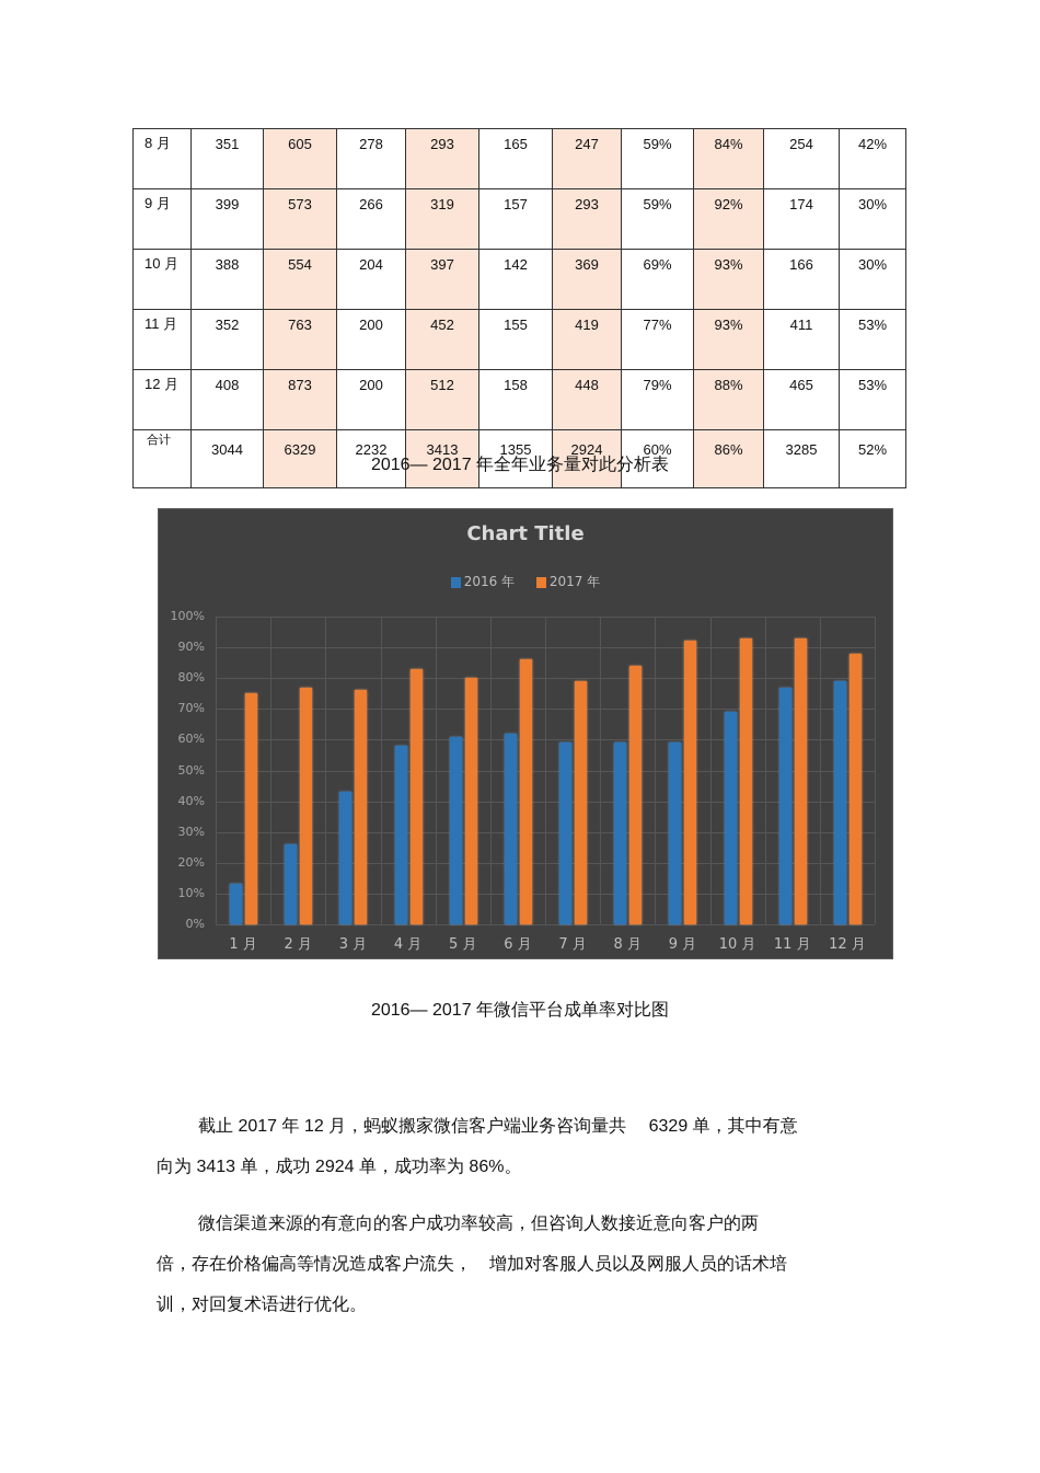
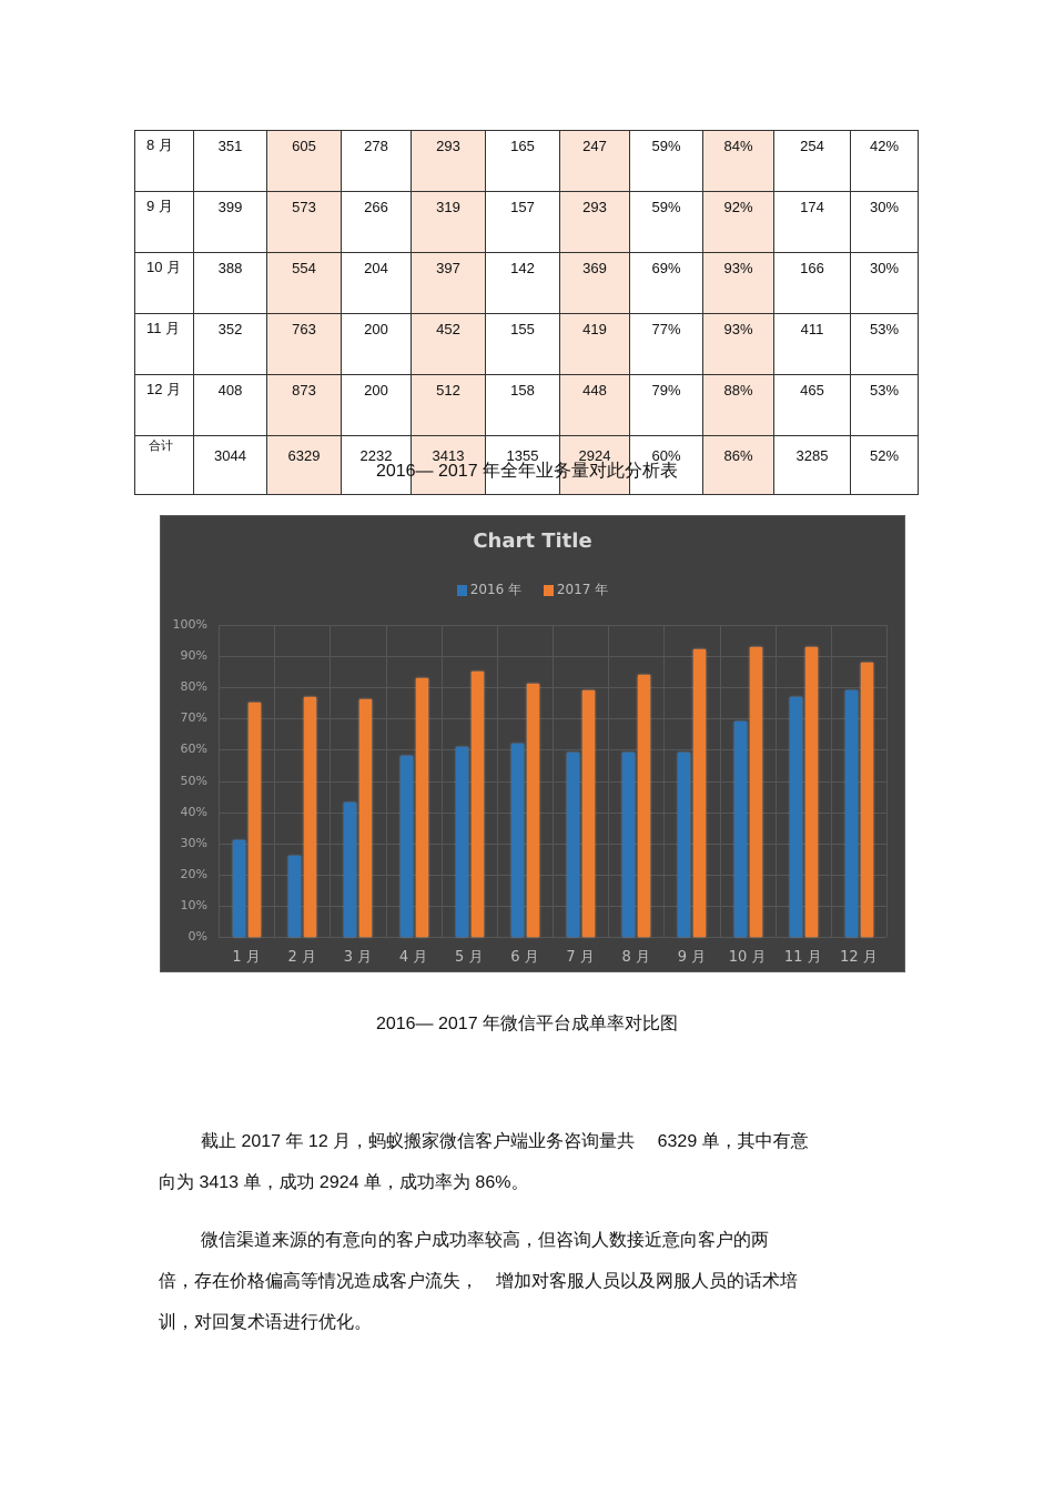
2016 年/1 月: 13% -> 31%
2017 年/5 月: 80% -> 85%
2017 年/6 月: 86% -> 81%
